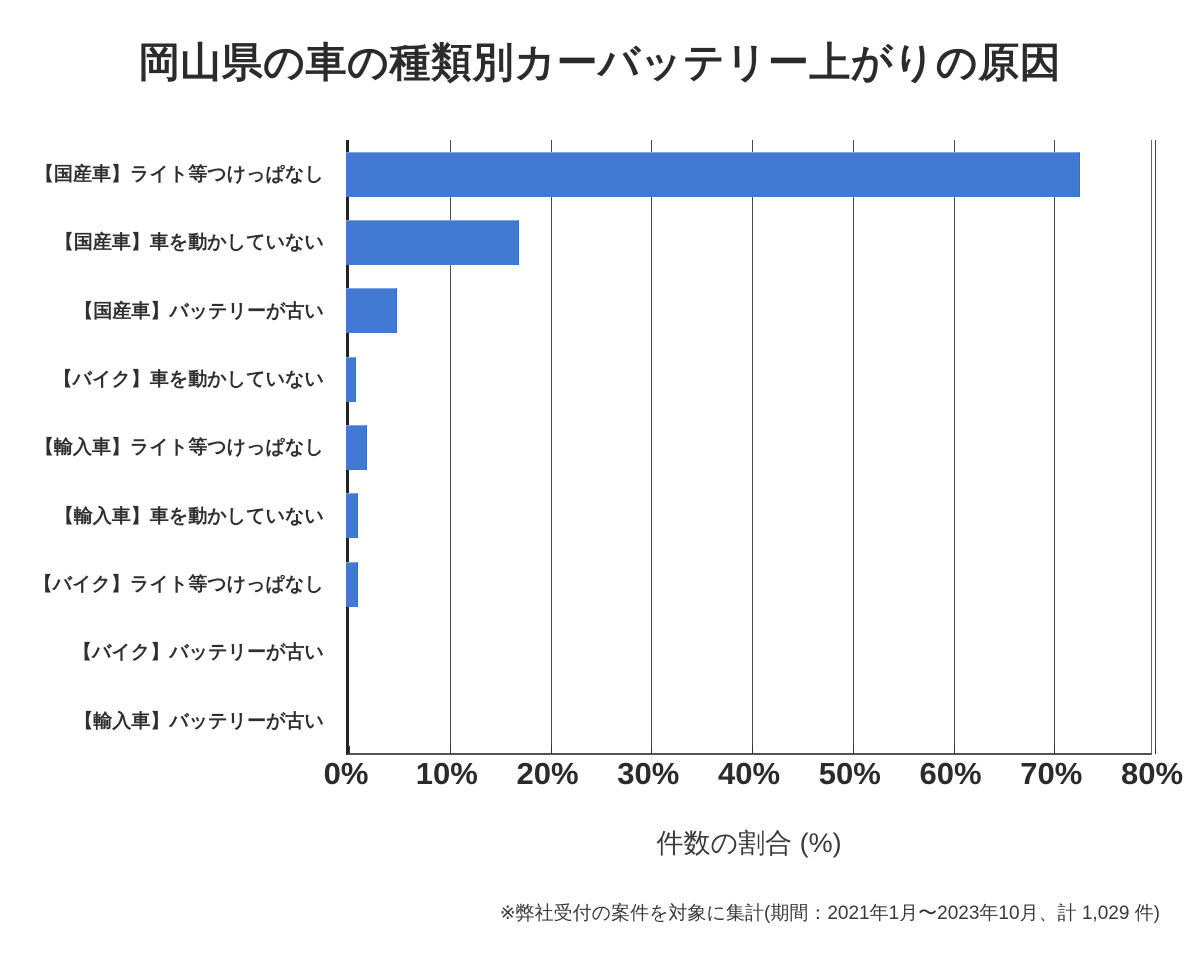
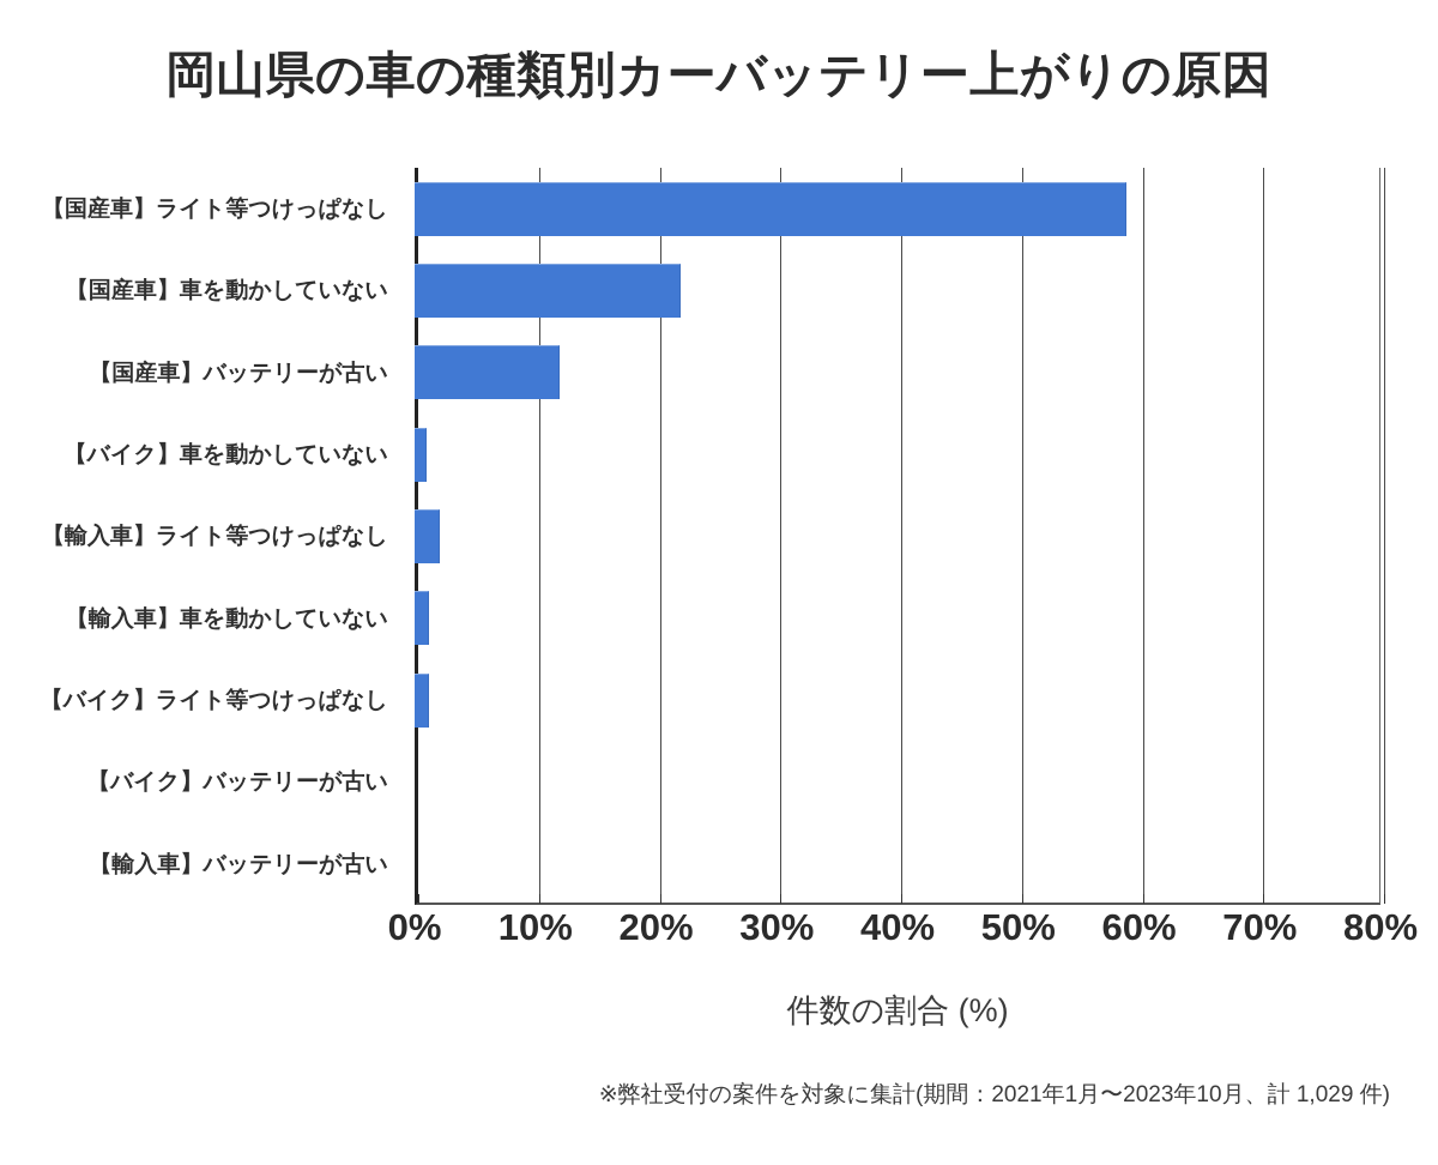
【国産車】ライト等つけっぱなし: 73% -> 59%
【国産車】車を動かしていない: 17% -> 22%
【国産車】バッテリーが古い: 5% -> 12%
